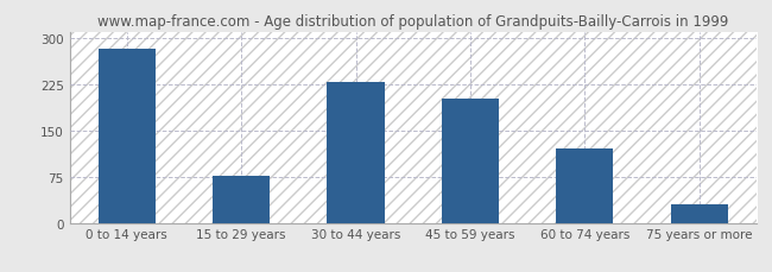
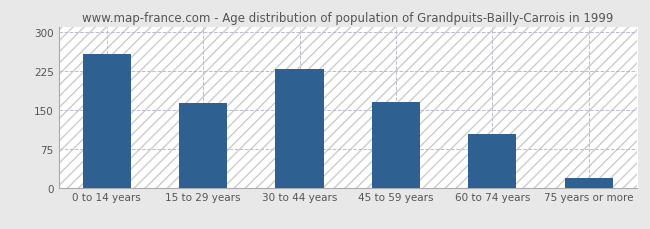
0 to 14 years: 282 -> 258
15 to 29 years: 76 -> 163
45 to 59 years: 202 -> 165
60 to 74 years: 120 -> 103
75 years or more: 30 -> 18
